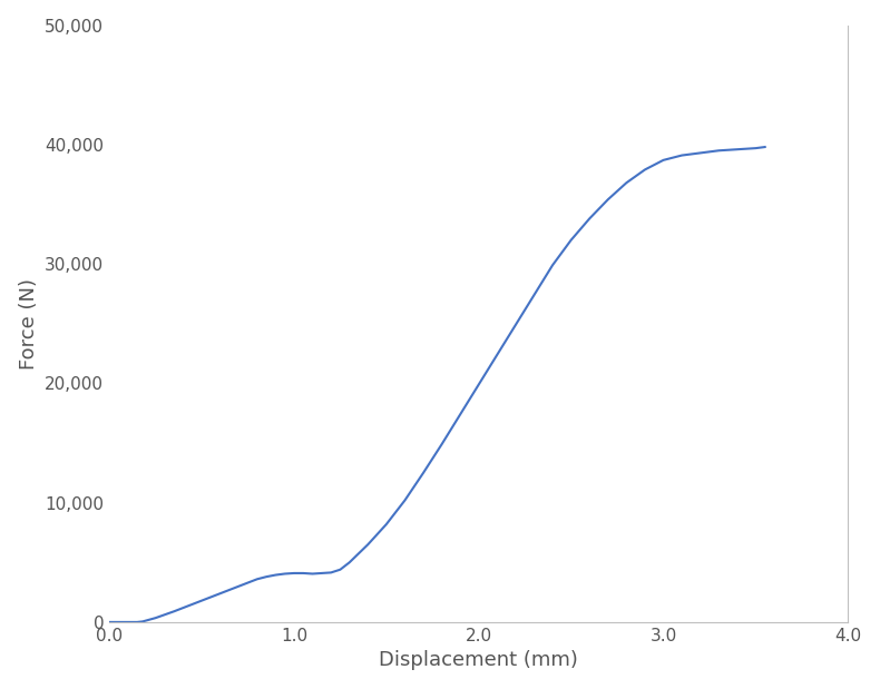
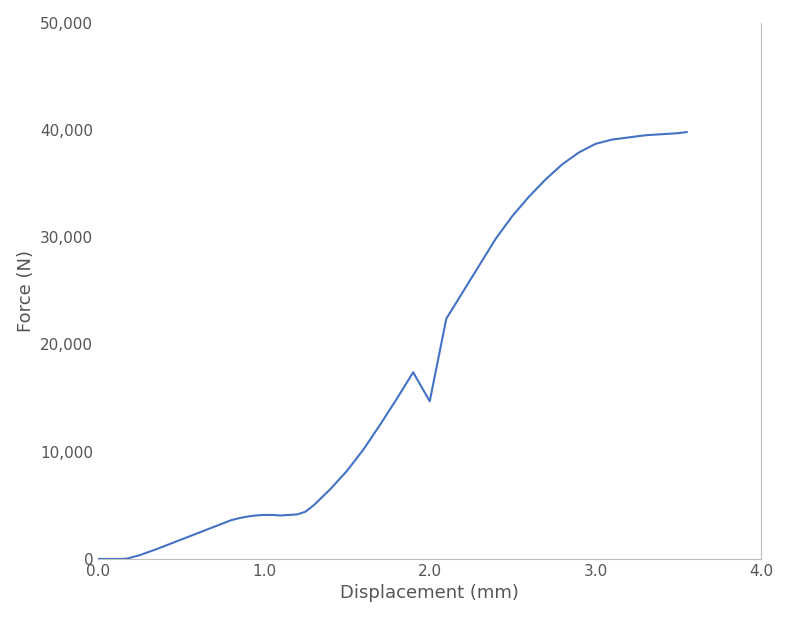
2.0: 19,900 -> 14,700
